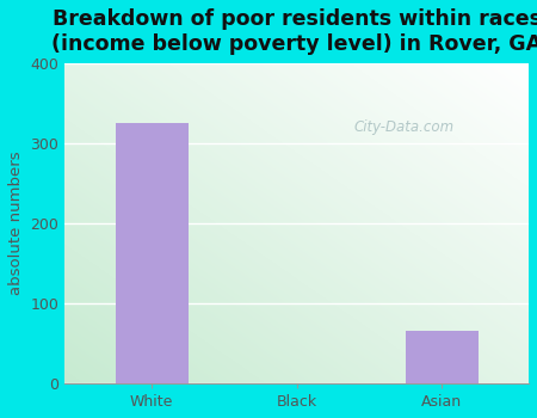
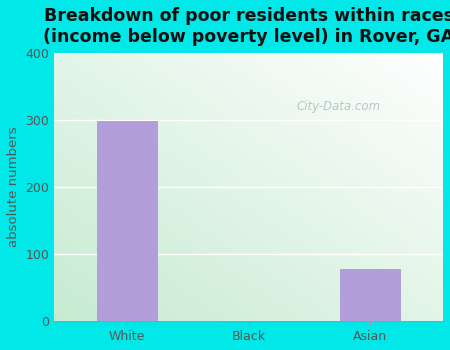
White: 325 -> 298
Asian: 65 -> 78
